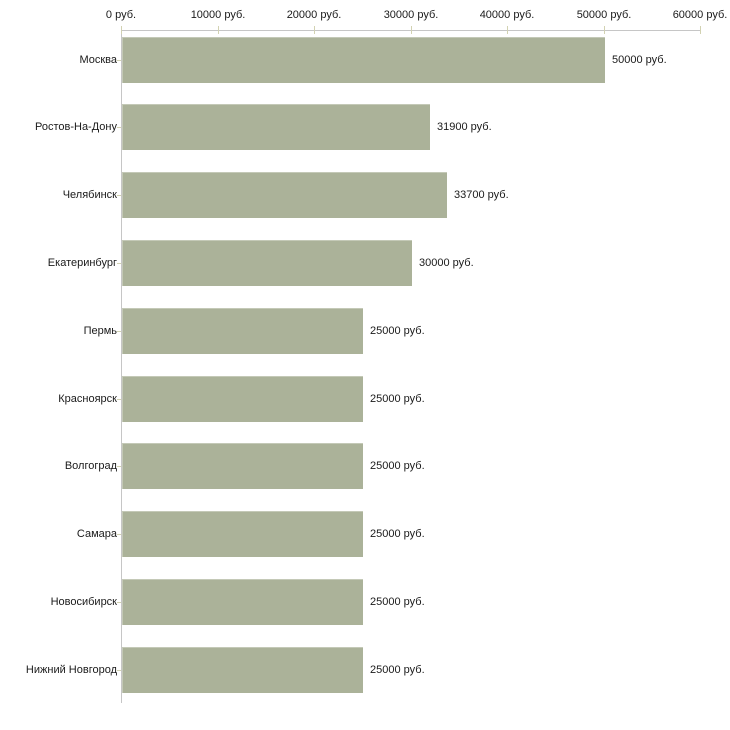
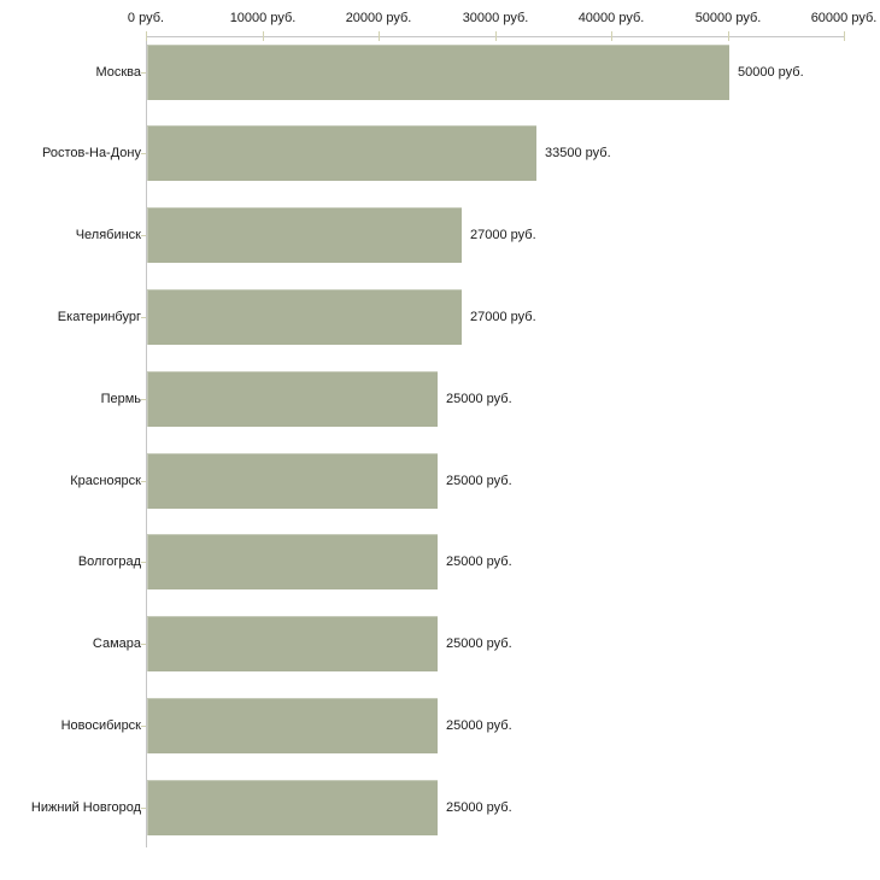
Ростов-На-Дону: 31900 -> 33500
Челябинск: 33700 -> 27000
Екатеринбург: 30000 -> 27000
